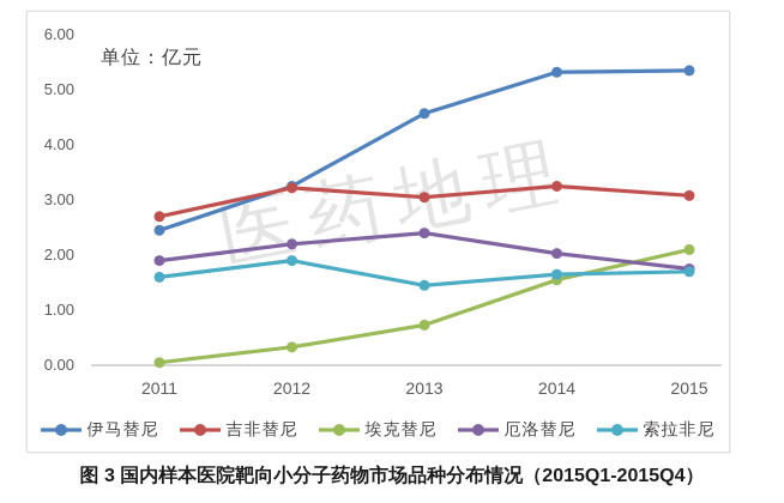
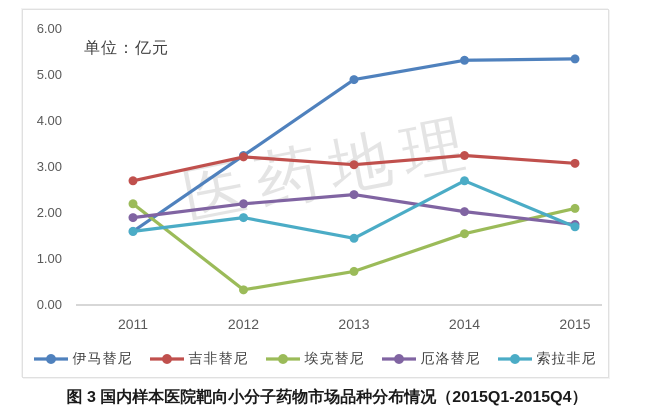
伊马替尼/2011: 2.5 -> 1.6
埃克替尼/2011: 0.1 -> 2.2
伊马替尼/2013: 4.6 -> 4.9
索拉非尼/2014: 1.6 -> 2.7
